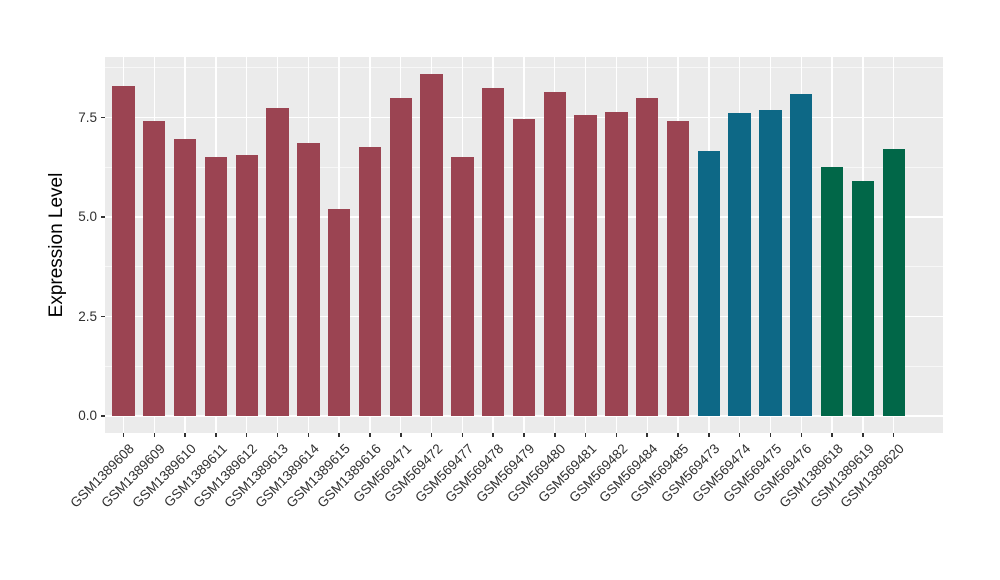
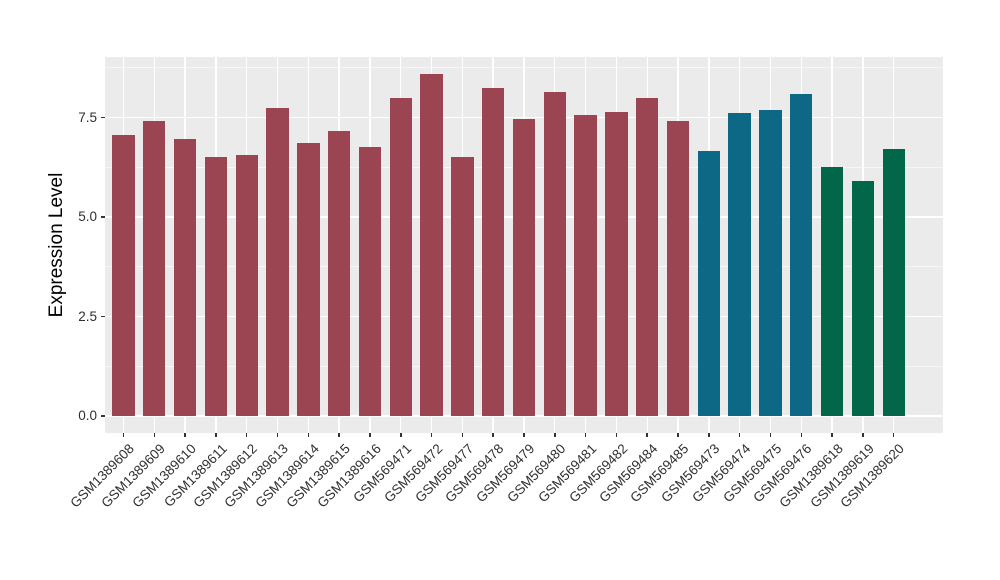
GSM1389608: 8.3 -> 7.0
GSM1389615: 5.2 -> 7.2
